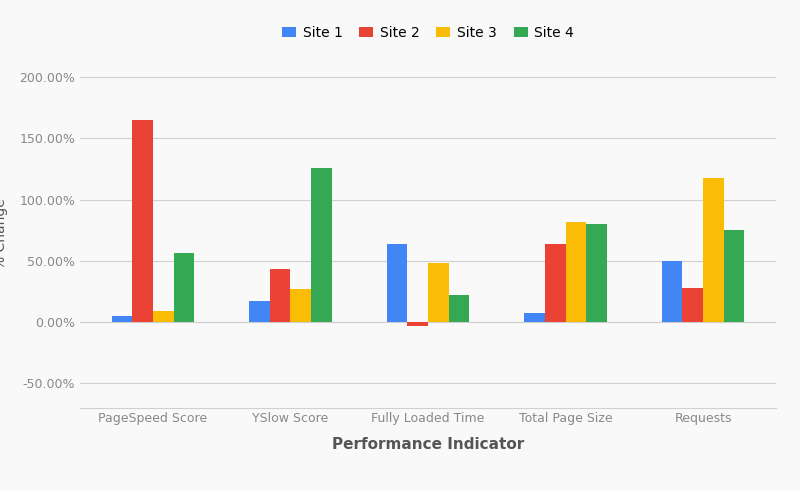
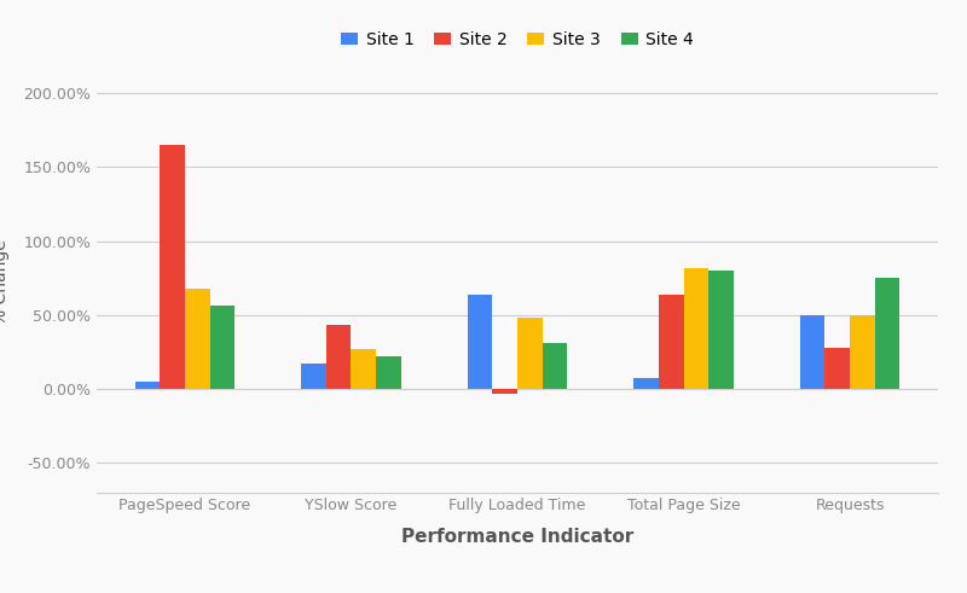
Site 3/PageSpeed Score: 9% -> 68%
Site 4/YSlow Score: 126% -> 22%
Site 4/Fully Loaded Time: 22% -> 31%
Site 3/Requests: 118% -> 50%
